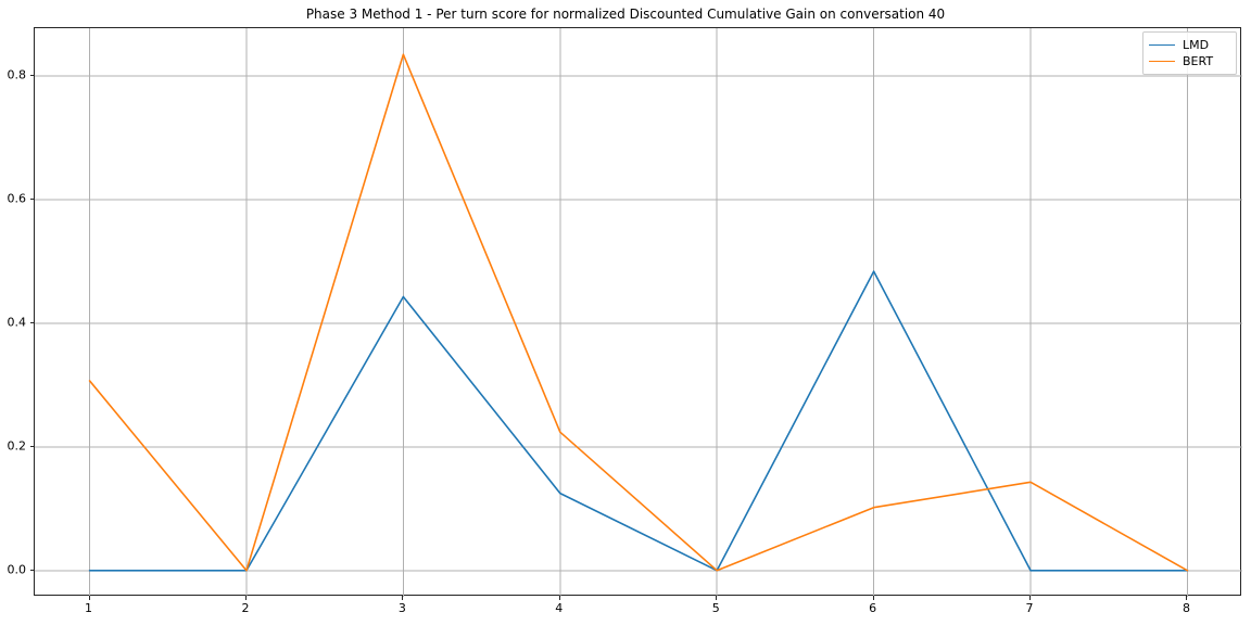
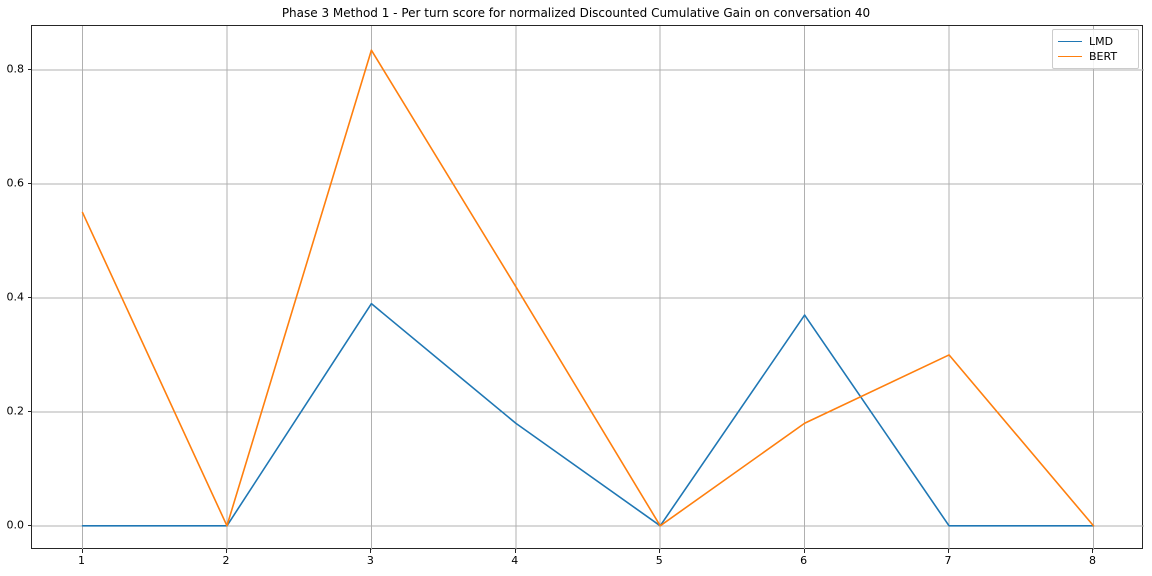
BERT/1: 0.31 -> 0.55
LMD/3: 0.44 -> 0.39
LMD/4: 0.12 -> 0.18
BERT/4: 0.22 -> 0.42
LMD/6: 0.48 -> 0.37
BERT/6: 0.10 -> 0.18
BERT/7: 0.14 -> 0.30
